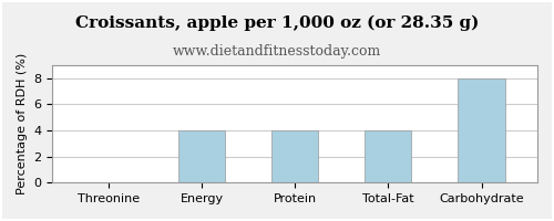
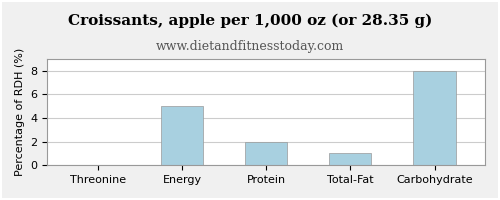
Energy: 4 -> 5
Protein: 4 -> 2
Total-Fat: 4 -> 1
